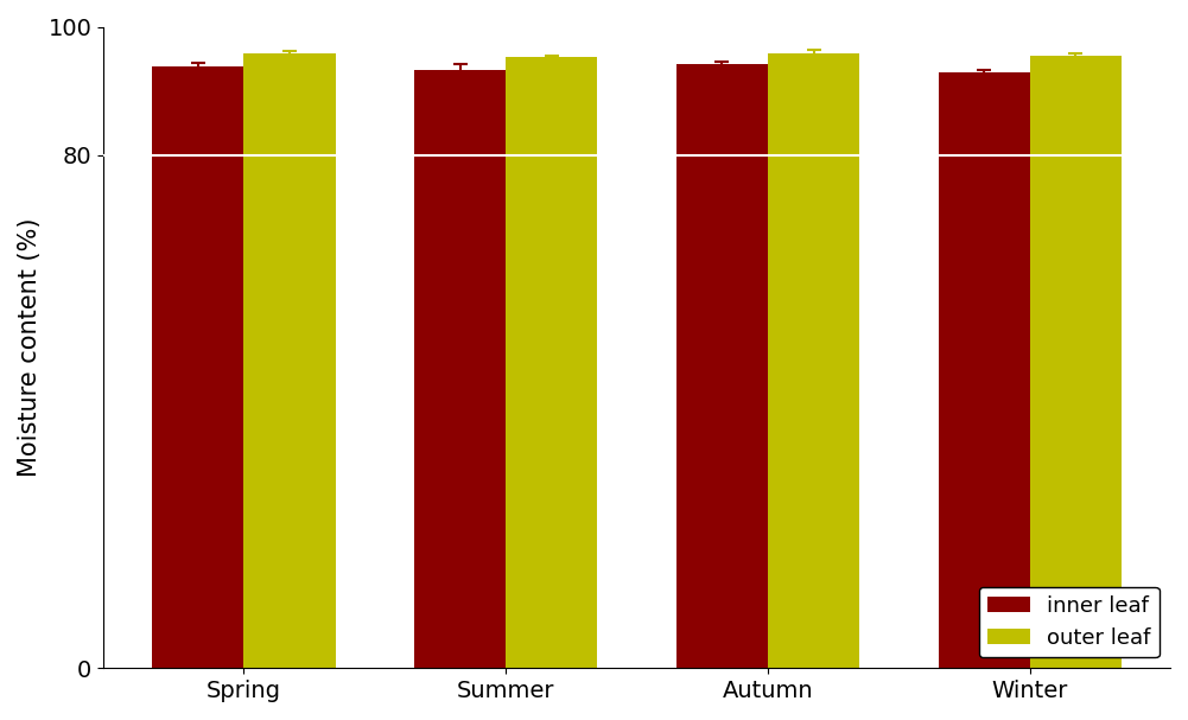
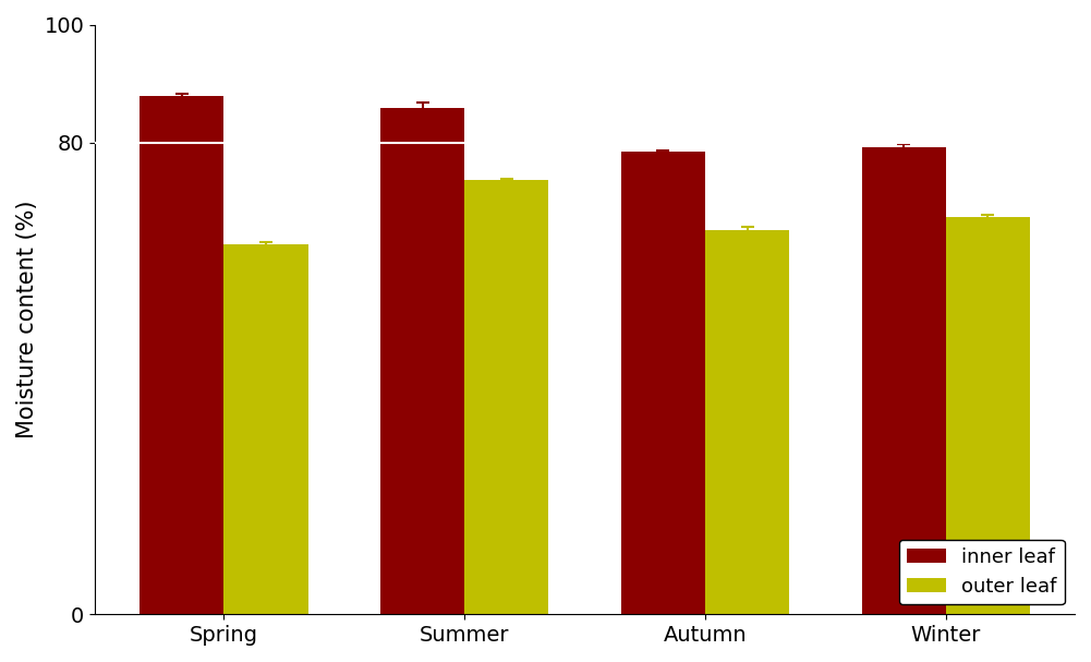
inner leaf/Spring: 93.8 -> 87.8
outer leaf/Spring: 95.8 -> 62.8
inner leaf/Summer: 93.2 -> 85.8
outer leaf/Summer: 95.2 -> 73.6
inner leaf/Autumn: 94.2 -> 78.4
outer leaf/Autumn: 95.9 -> 65.2
inner leaf/Winter: 92.8 -> 79.2
outer leaf/Winter: 95.5 -> 67.4
